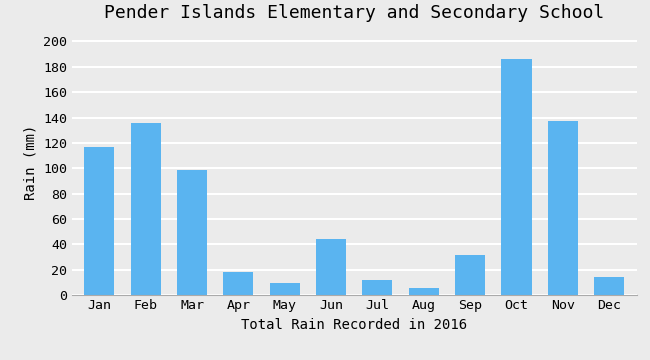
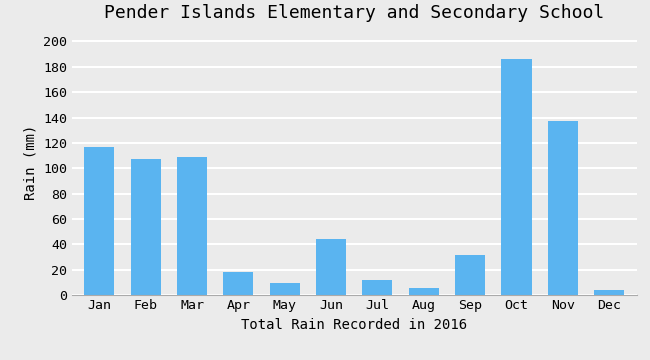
Feb: 136 -> 107
Mar: 99 -> 109
Dec: 14 -> 4
